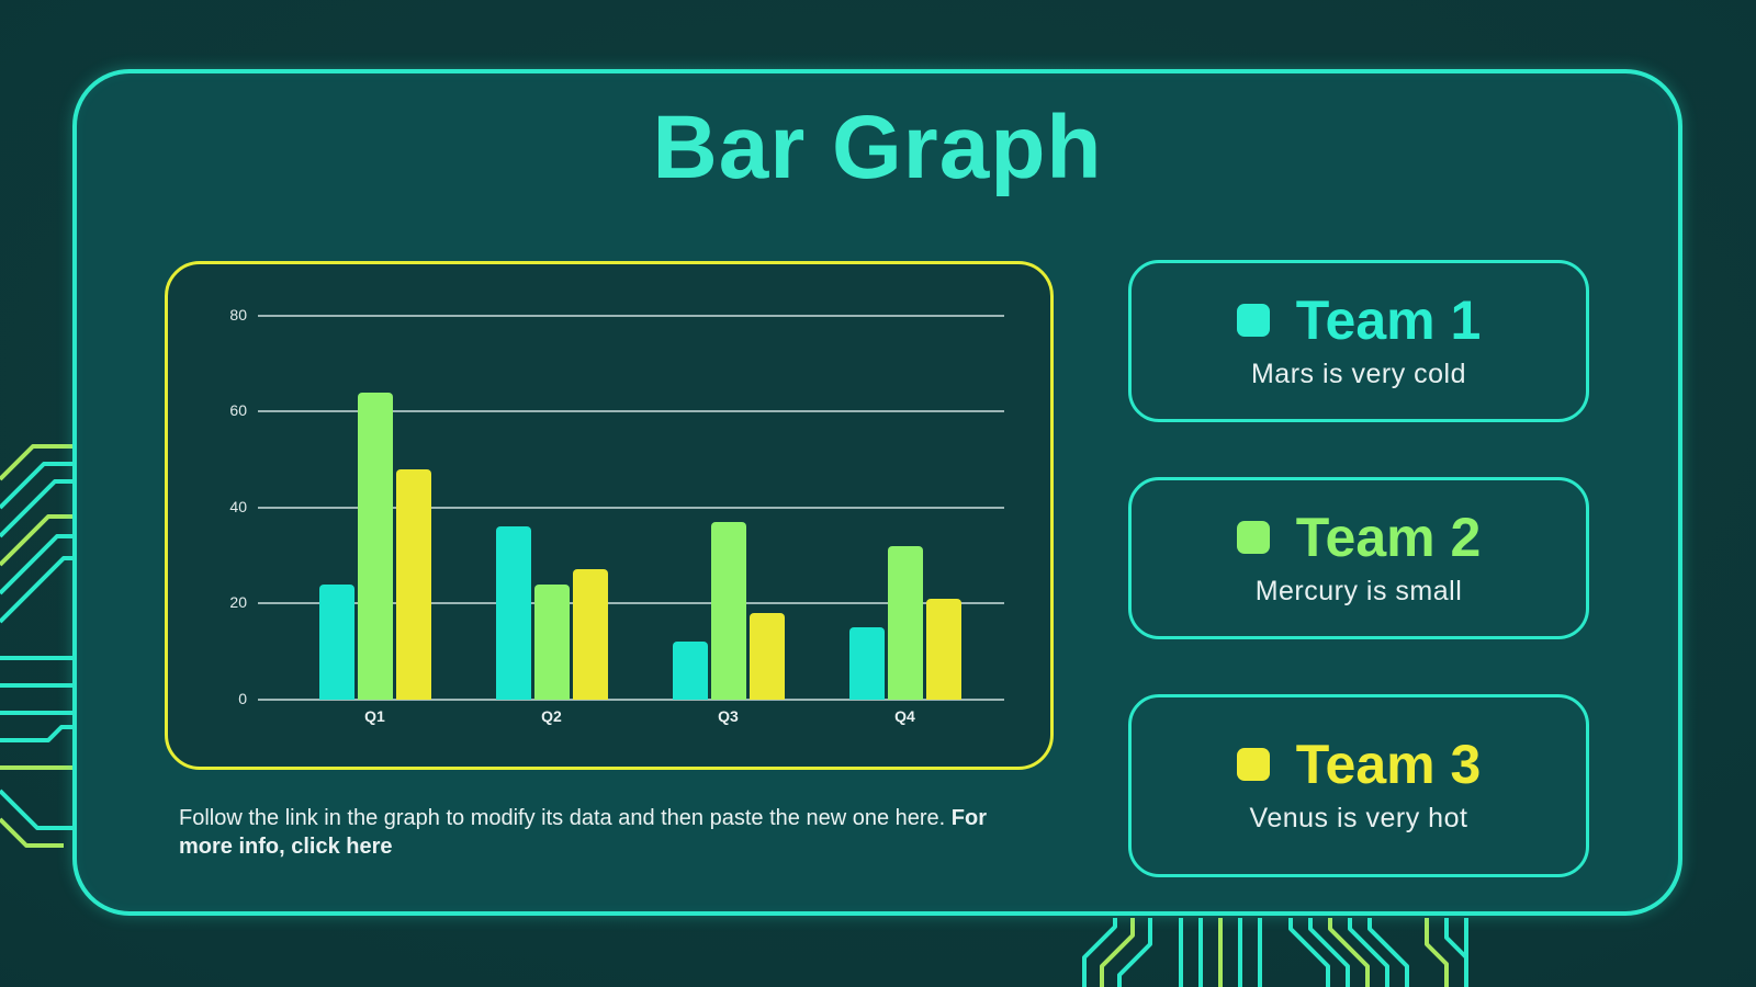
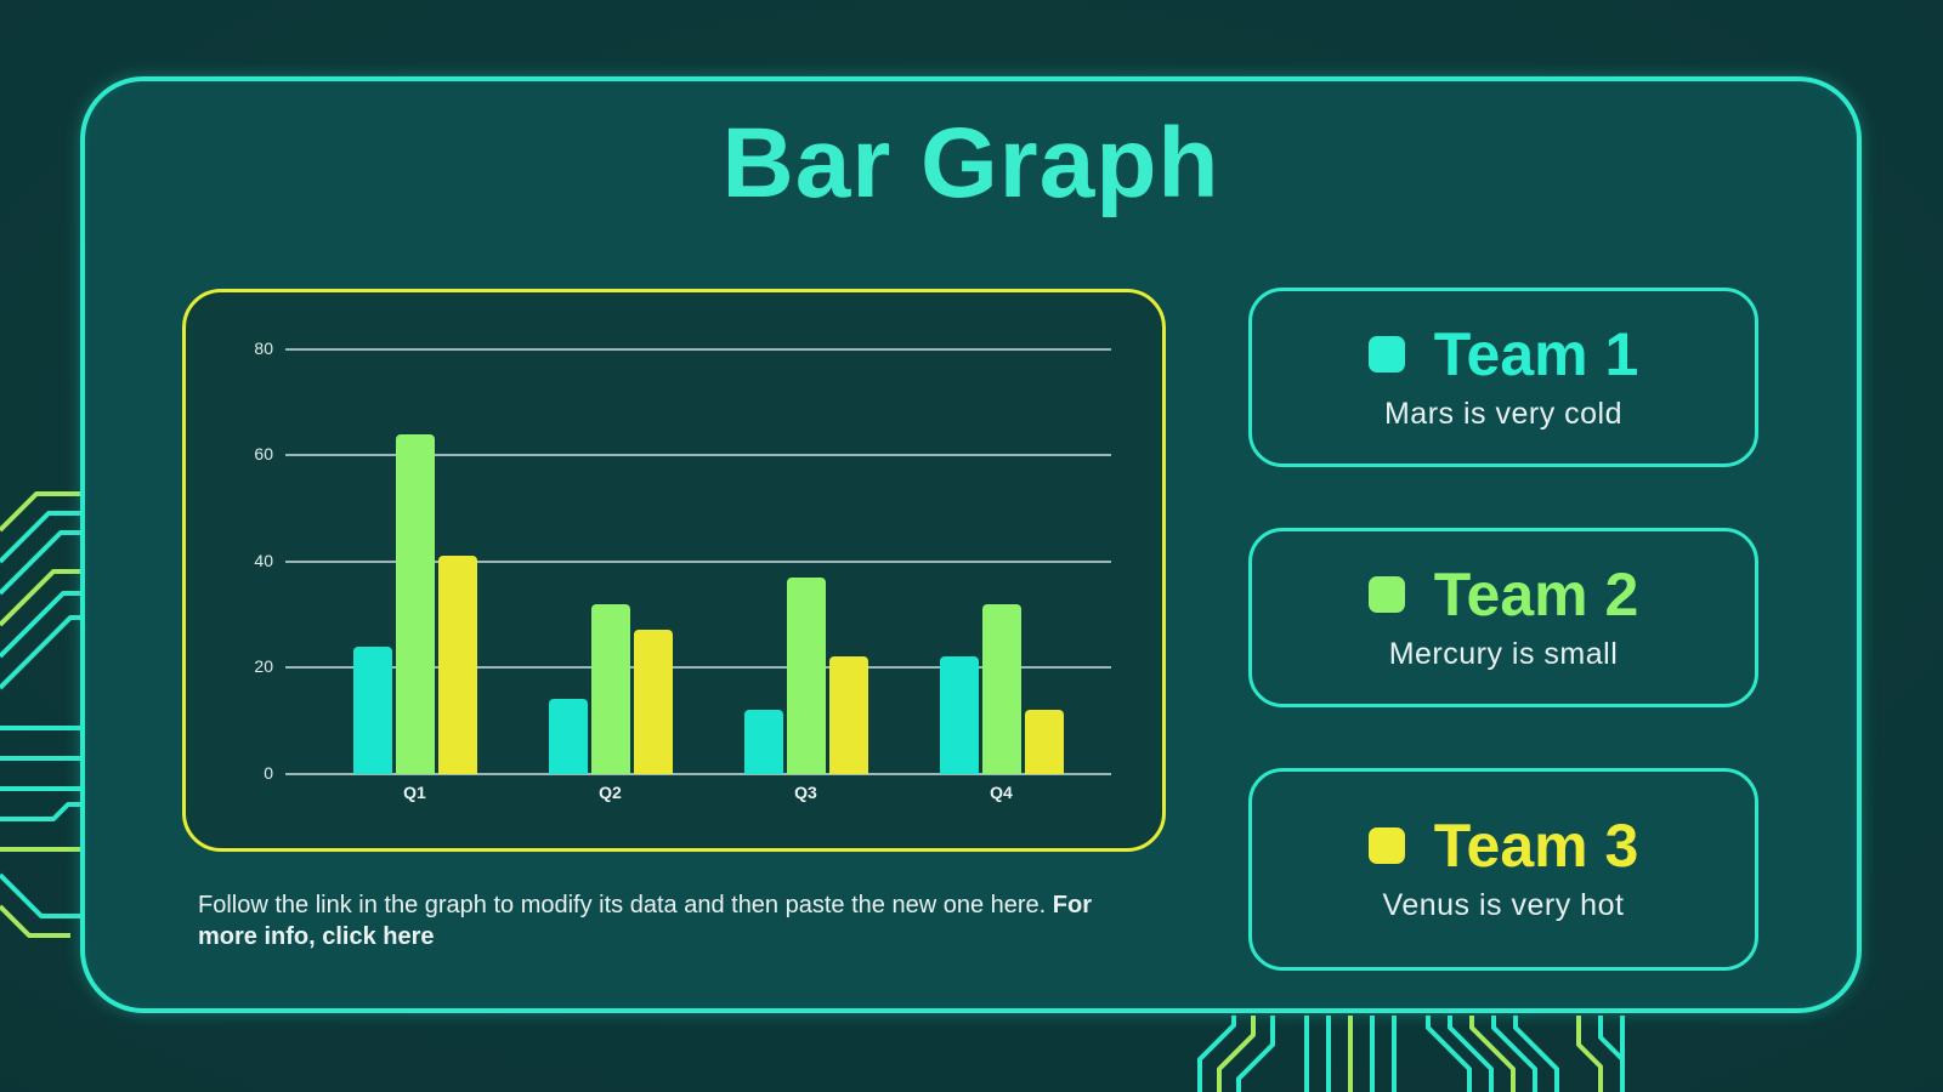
Team 3/Q1: 48 -> 41
Team 1/Q2: 36 -> 14
Team 2/Q2: 24 -> 32
Team 3/Q3: 18 -> 22
Team 1/Q4: 15 -> 22
Team 3/Q4: 21 -> 12
